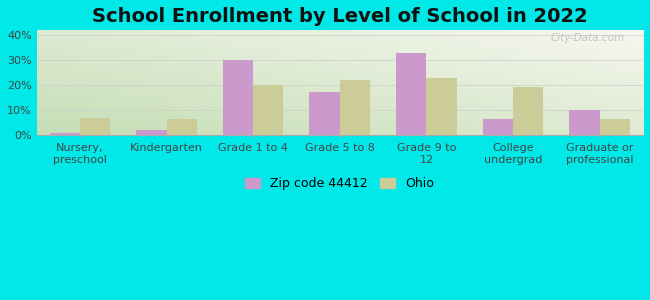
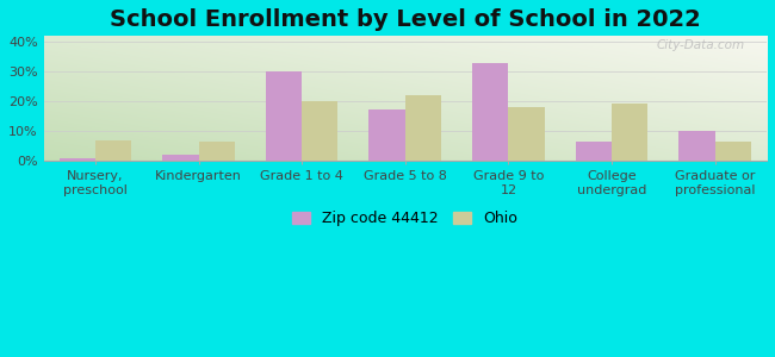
Ohio/Grade 9 to 12: 23.0% -> 18.0%
